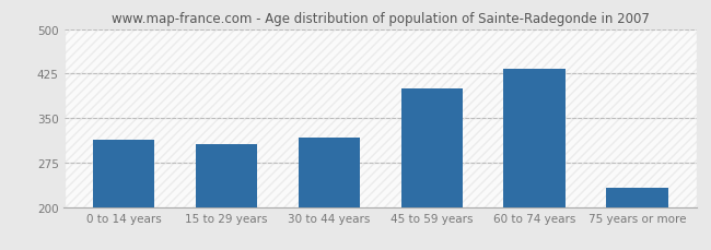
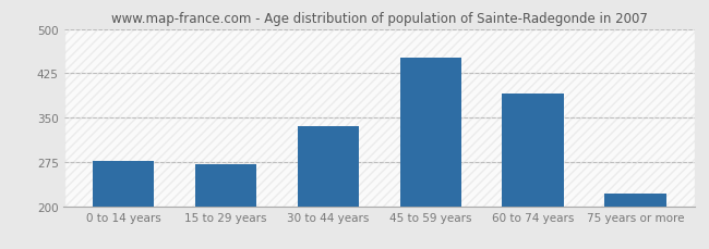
0 to 14 years: 314 -> 277
15 to 29 years: 306 -> 272
30 to 44 years: 318 -> 335
45 to 59 years: 400 -> 452
60 to 74 years: 434 -> 390
75 years or more: 232 -> 222
